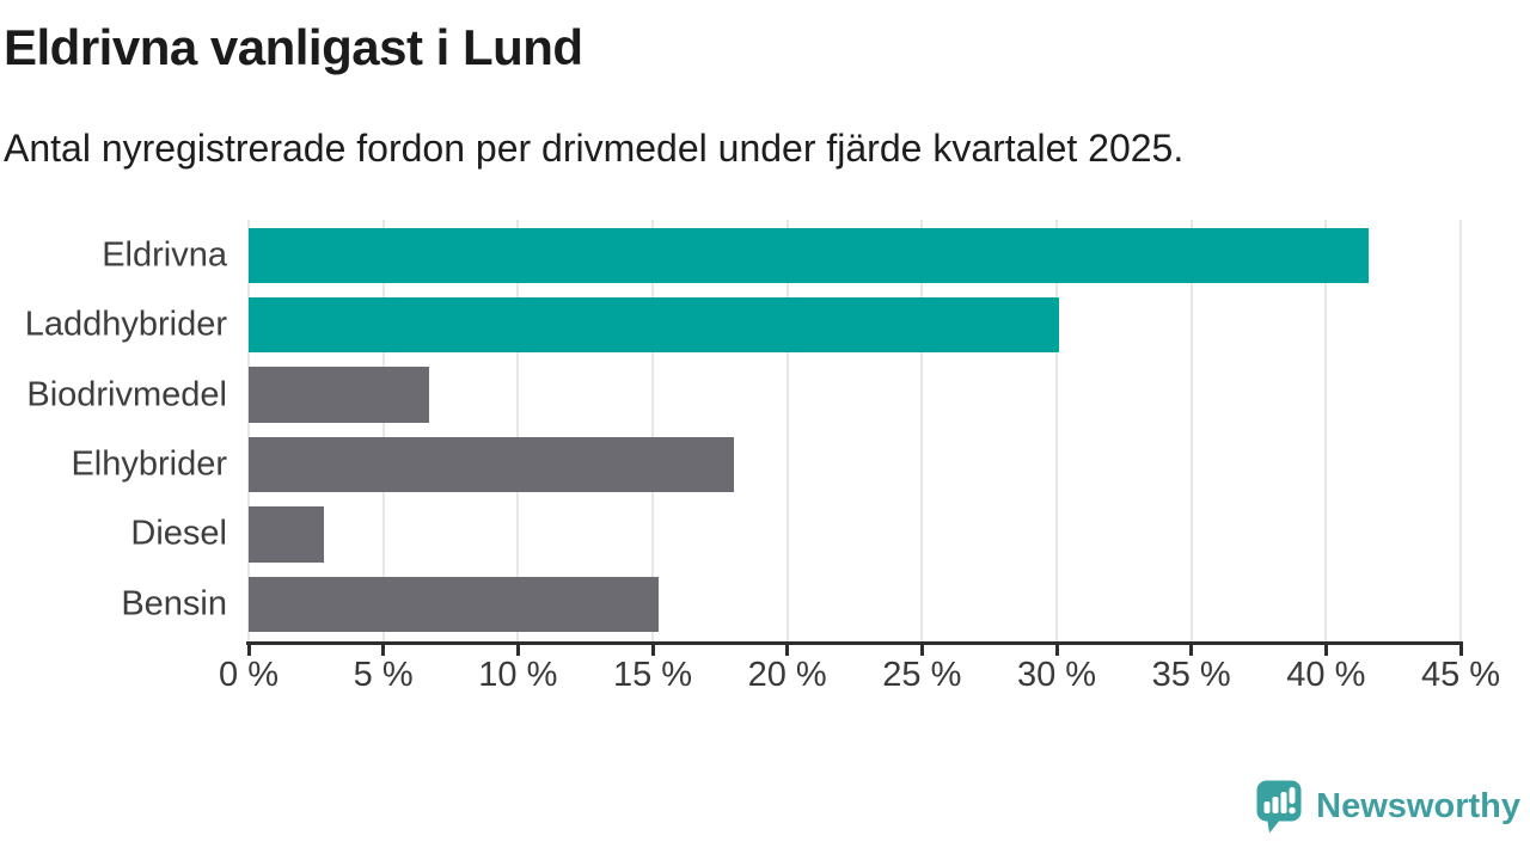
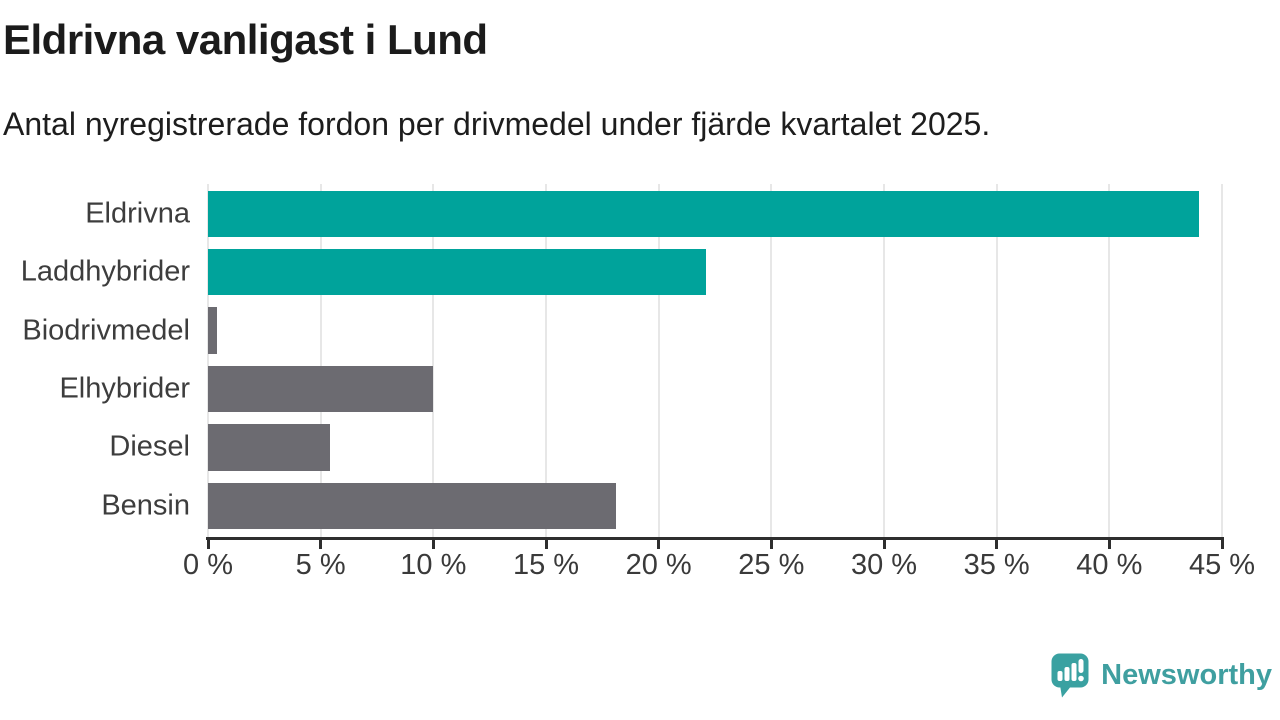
Eldrivna: 41.6% -> 44.0%
Laddhybrider: 30.1% -> 22.1%
Biodrivmedel: 6.7% -> 0.4%
Elhybrider: 18.0% -> 10.0%
Diesel: 2.8% -> 5.4%
Bensin: 15.2% -> 18.1%
